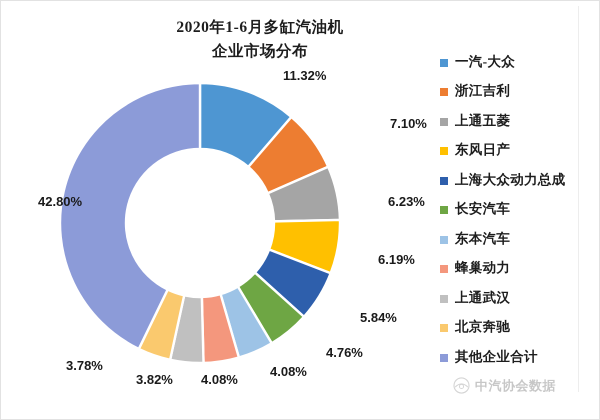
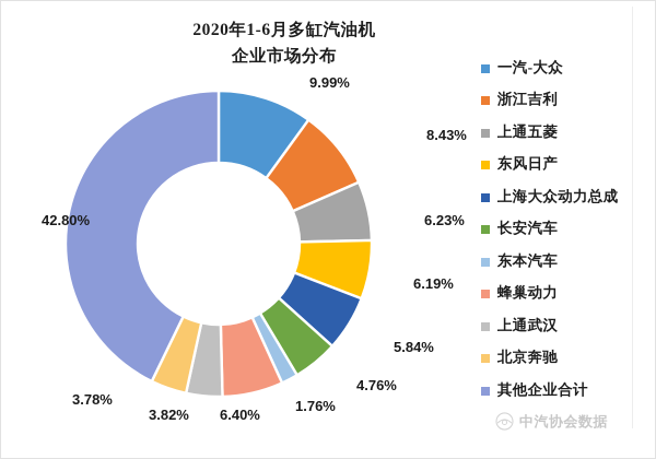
一汽-大众: 11.32% -> 9.99%
浙江吉利: 7.10% -> 8.43%
东本汽车: 4.08% -> 1.76%
蜂巢动力: 4.08% -> 6.40%
